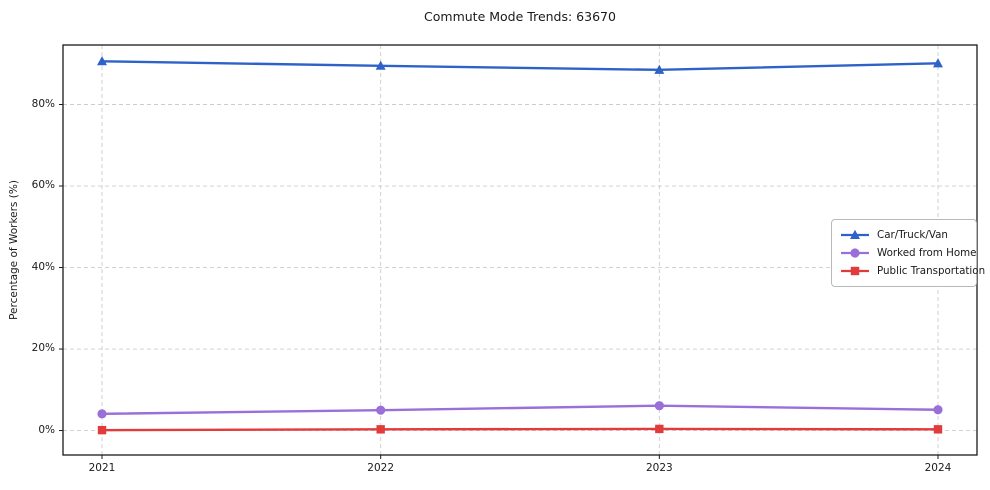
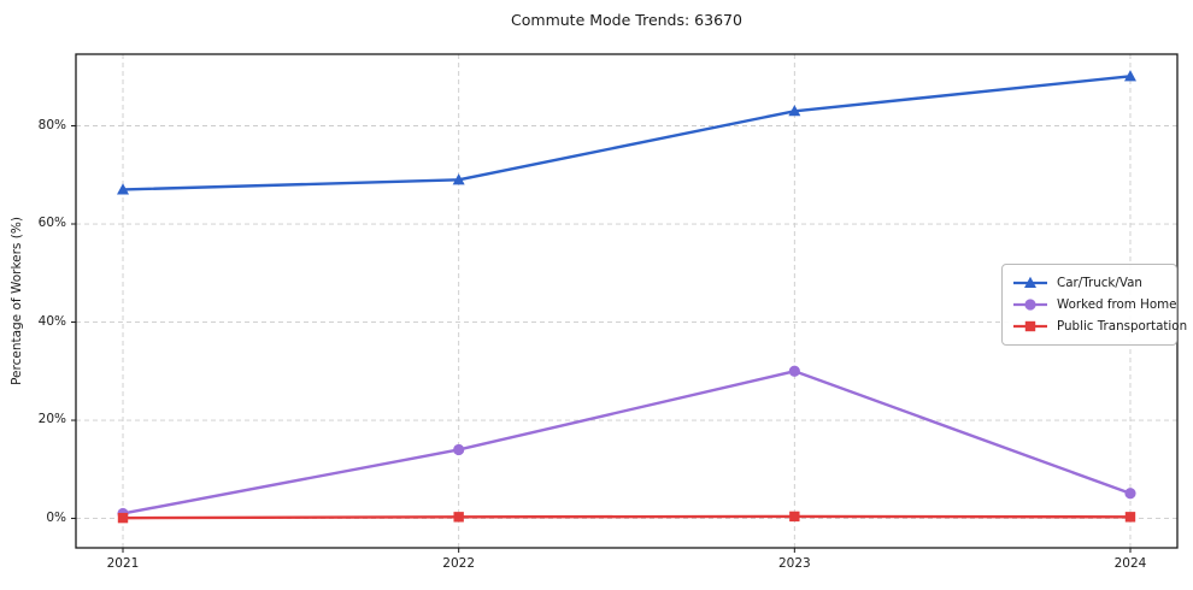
Car/Truck/Van/2021: 91% -> 67%
Worked from Home/2021: 4% -> 1%
Car/Truck/Van/2022: 90% -> 69%
Worked from Home/2022: 5% -> 14%
Car/Truck/Van/2023: 88% -> 83%
Worked from Home/2023: 6% -> 30%
